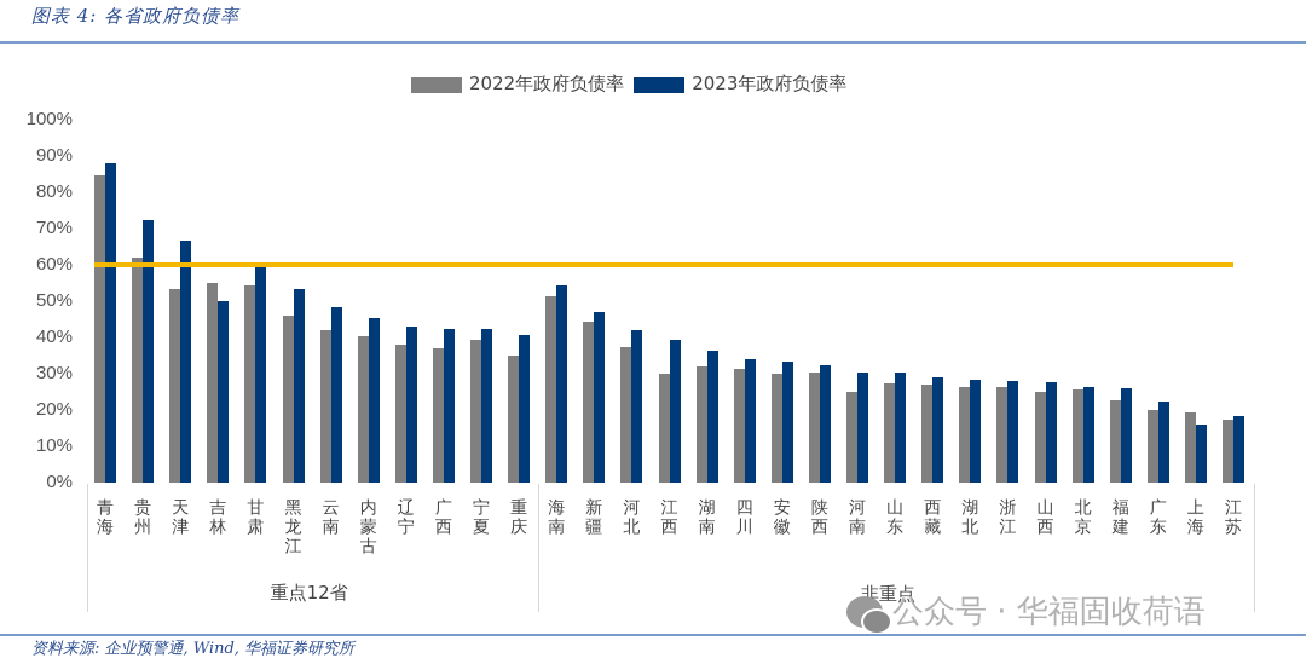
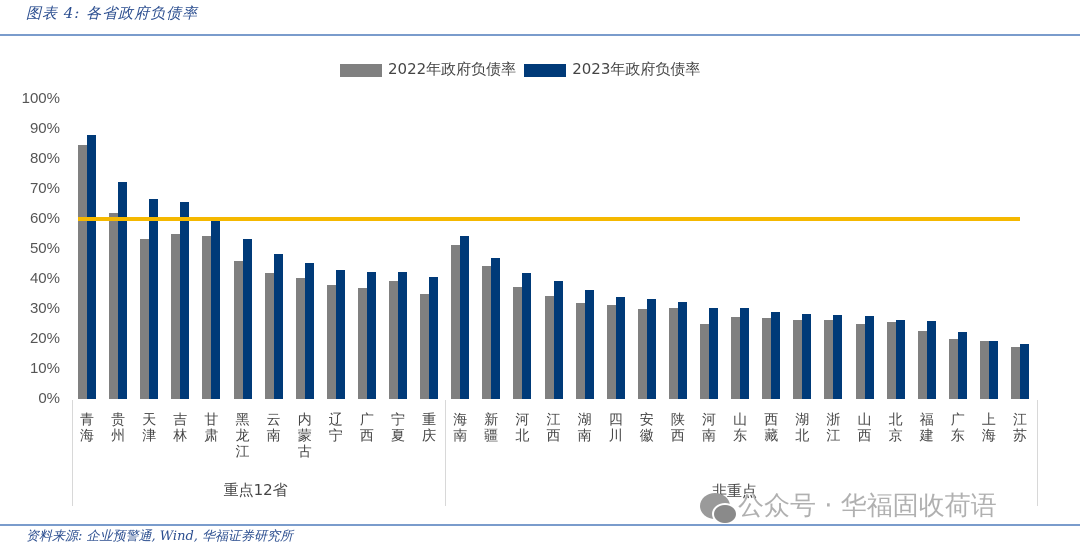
2023年政府负债率/吉林: 50% -> 66%
2022年政府负债率/江西: 30% -> 34%
2023年政府负债率/上海: 16% -> 19%
